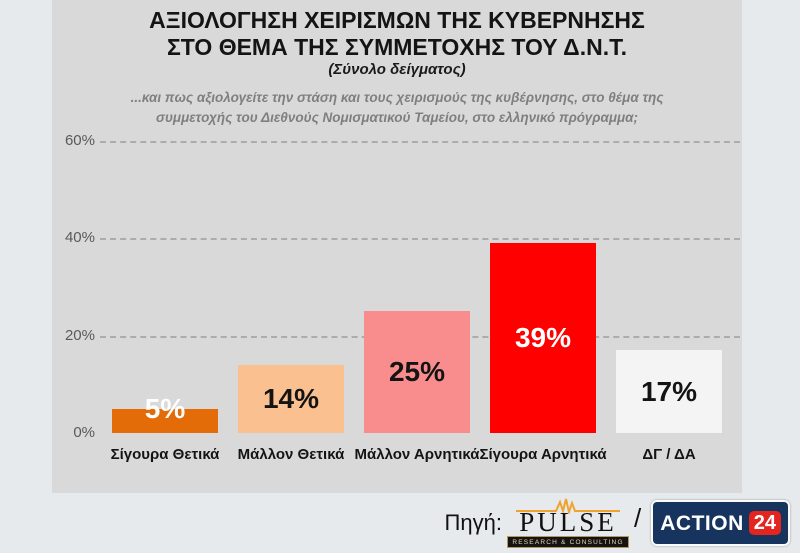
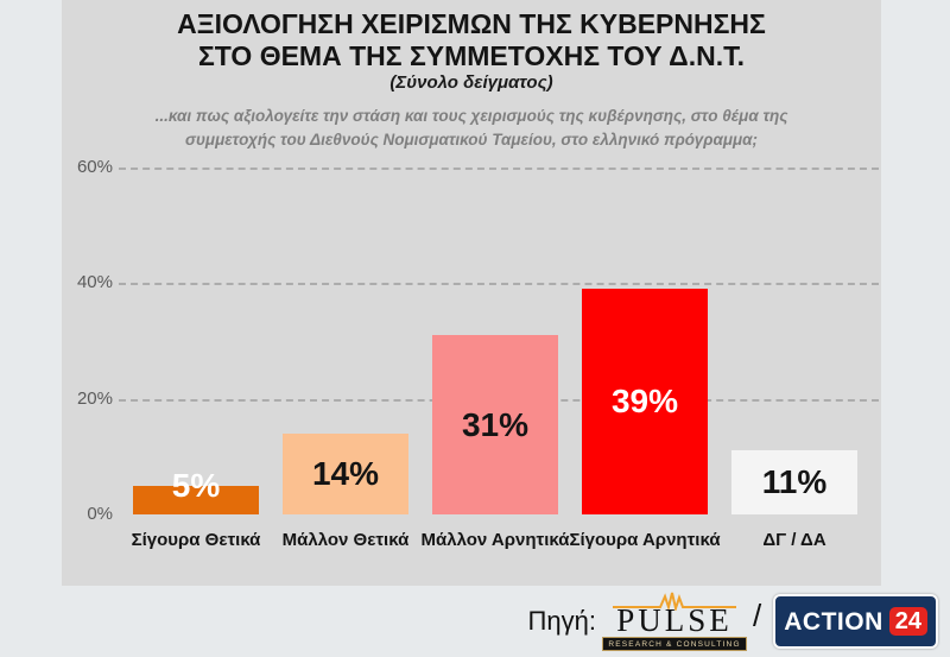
Μάλλον Αρνητικά: 25% -> 31%
ΔΓ / ΔΑ: 17% -> 11%
